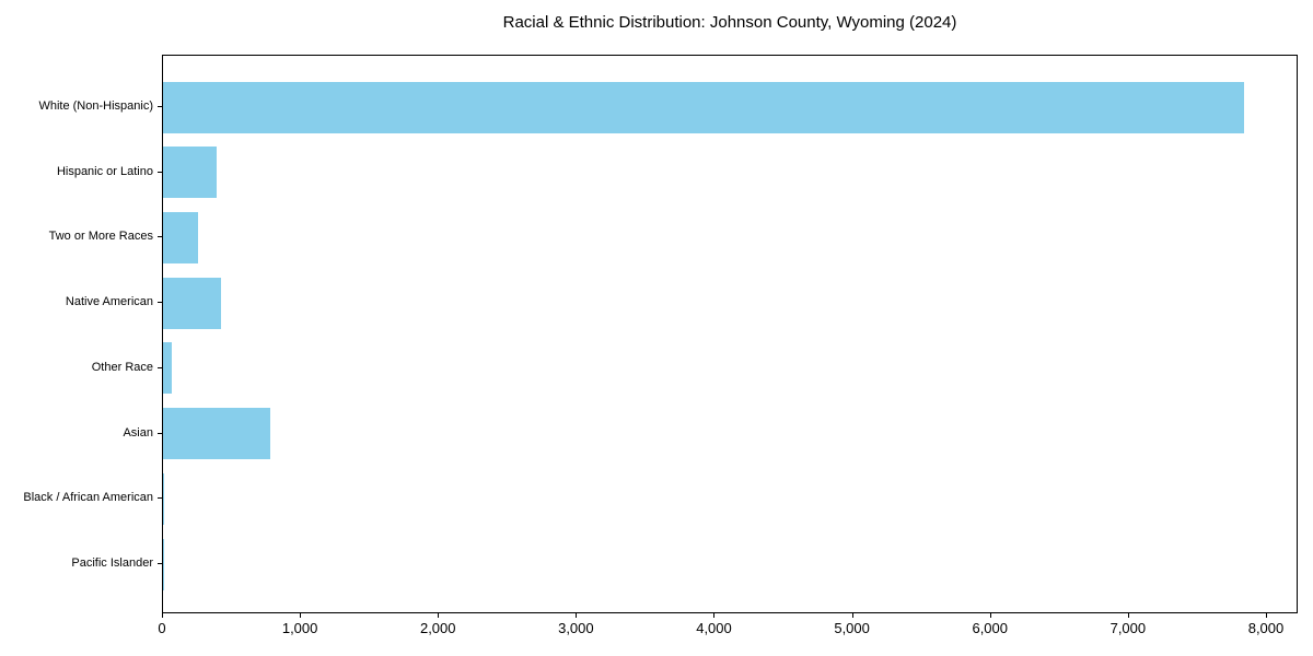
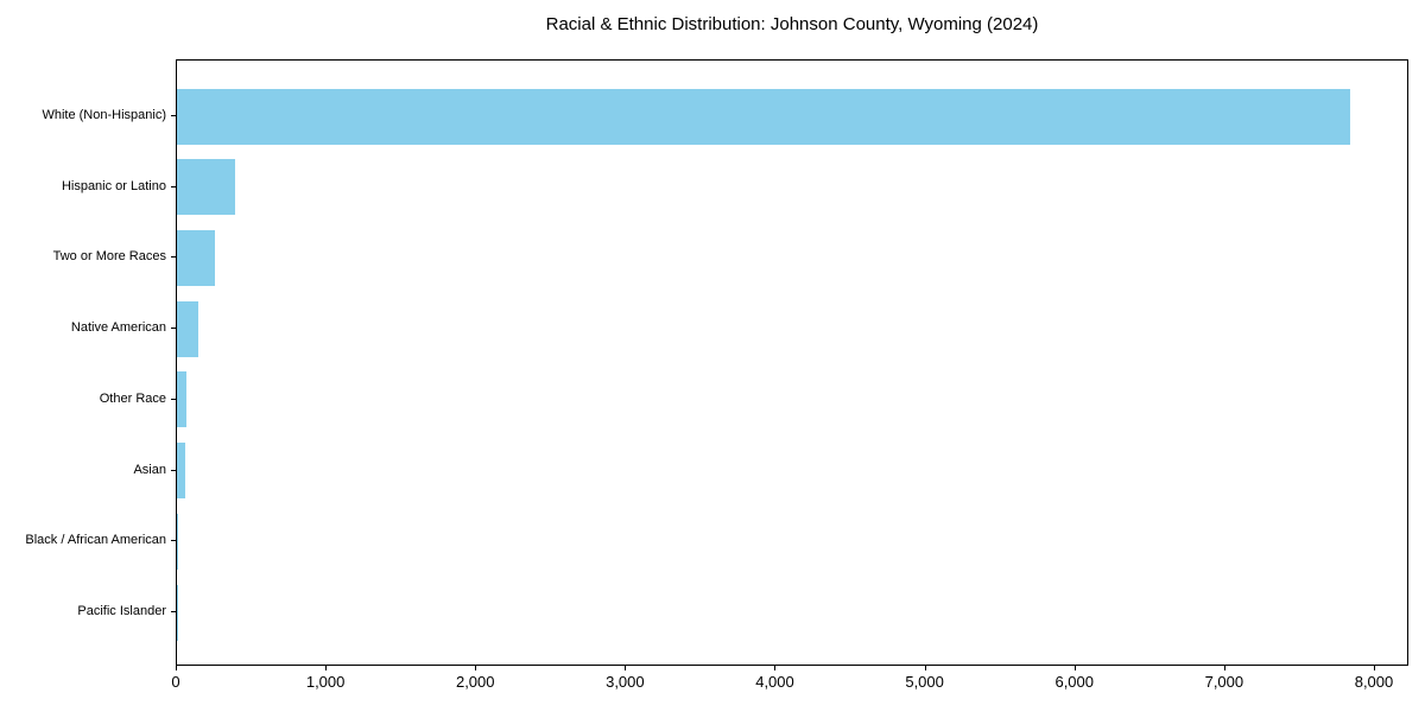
Native American: 420 -> 140
Asian: 780 -> 60
